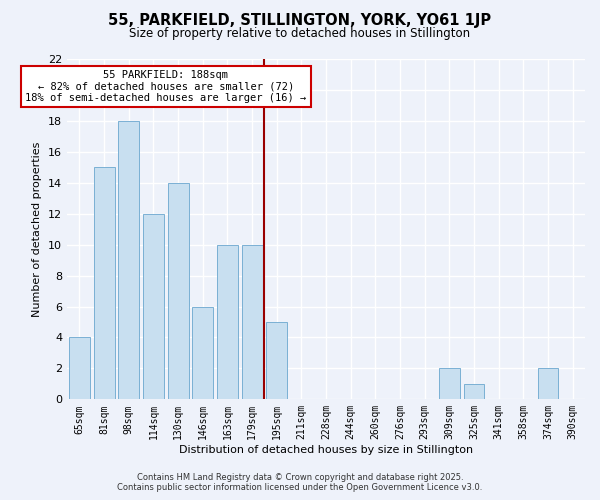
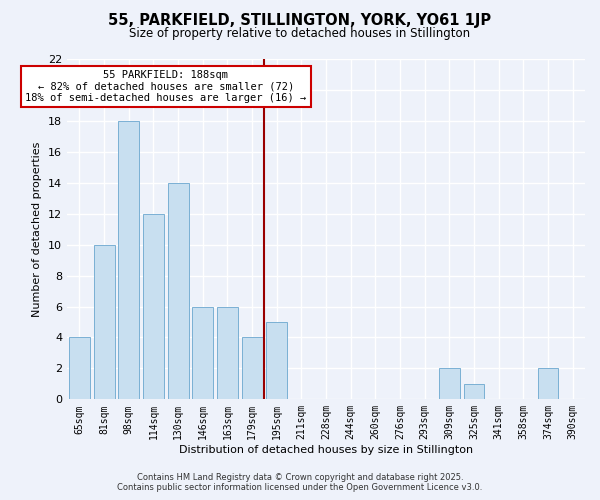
81sqm: 15 -> 10
163sqm: 10 -> 6
179sqm: 10 -> 4
